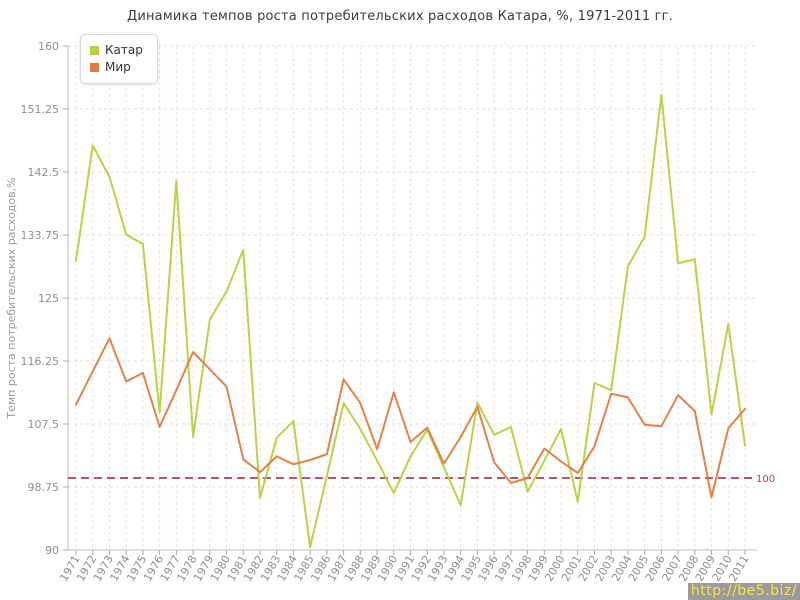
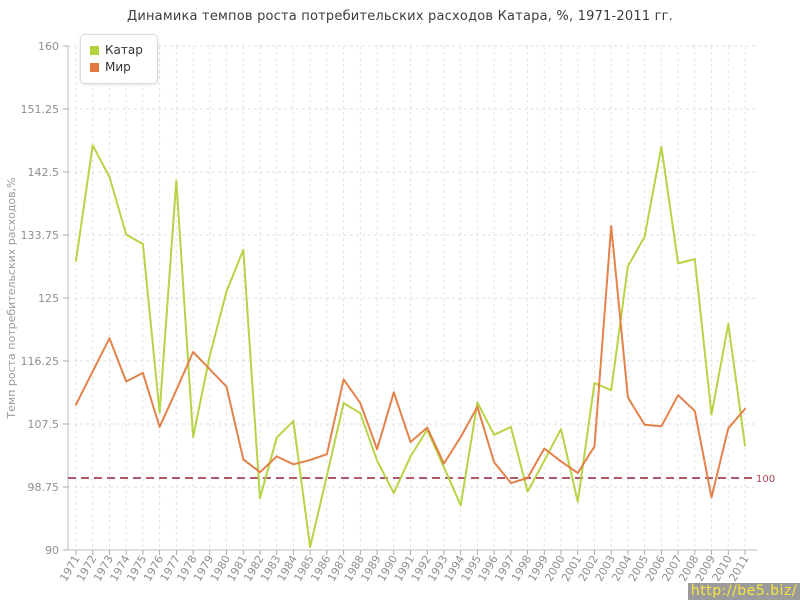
Катар/1979: 122 -> 117
Катар/1988: 107 -> 109
Мир/2003: 112 -> 135
Катар/2006: 153 -> 146
